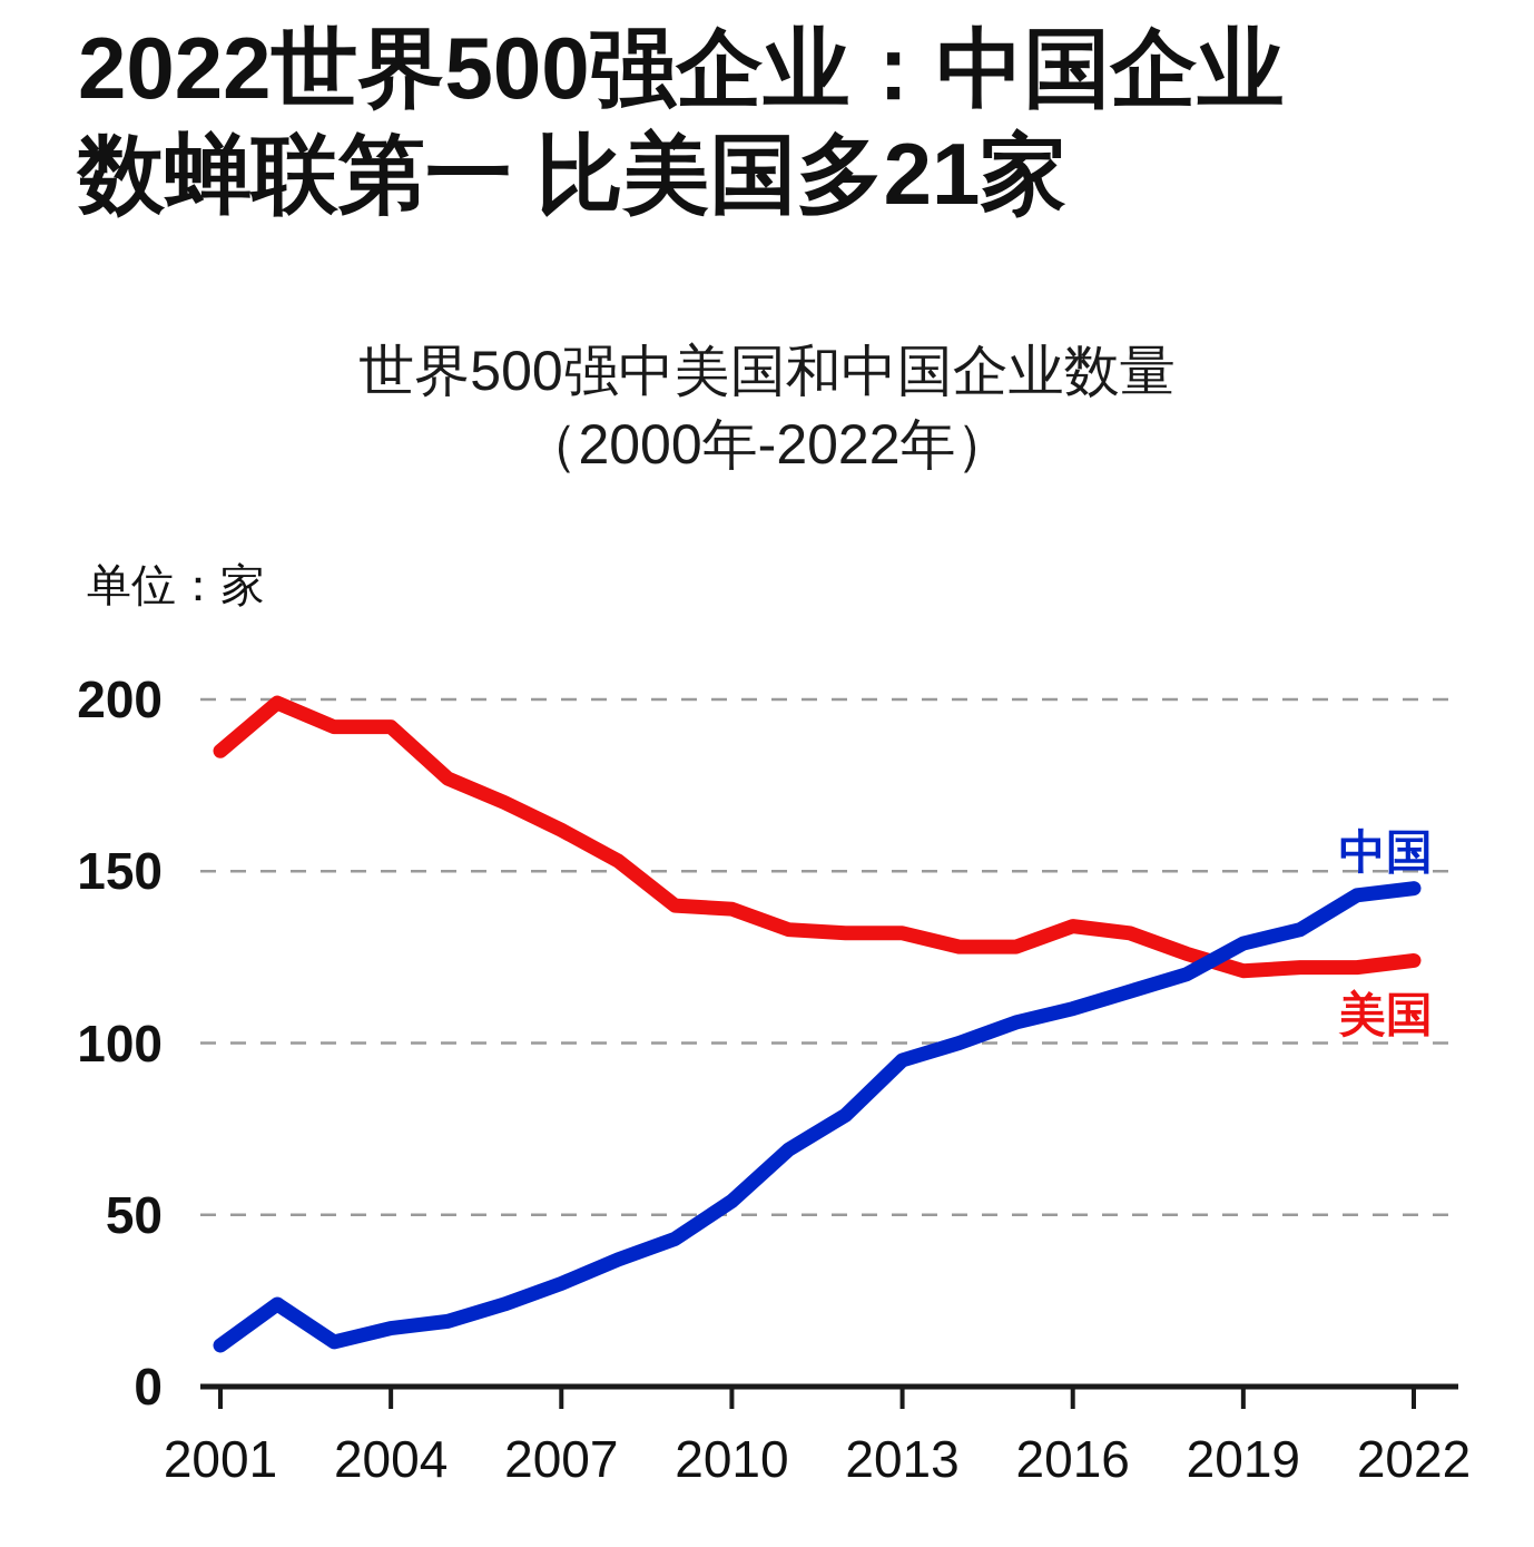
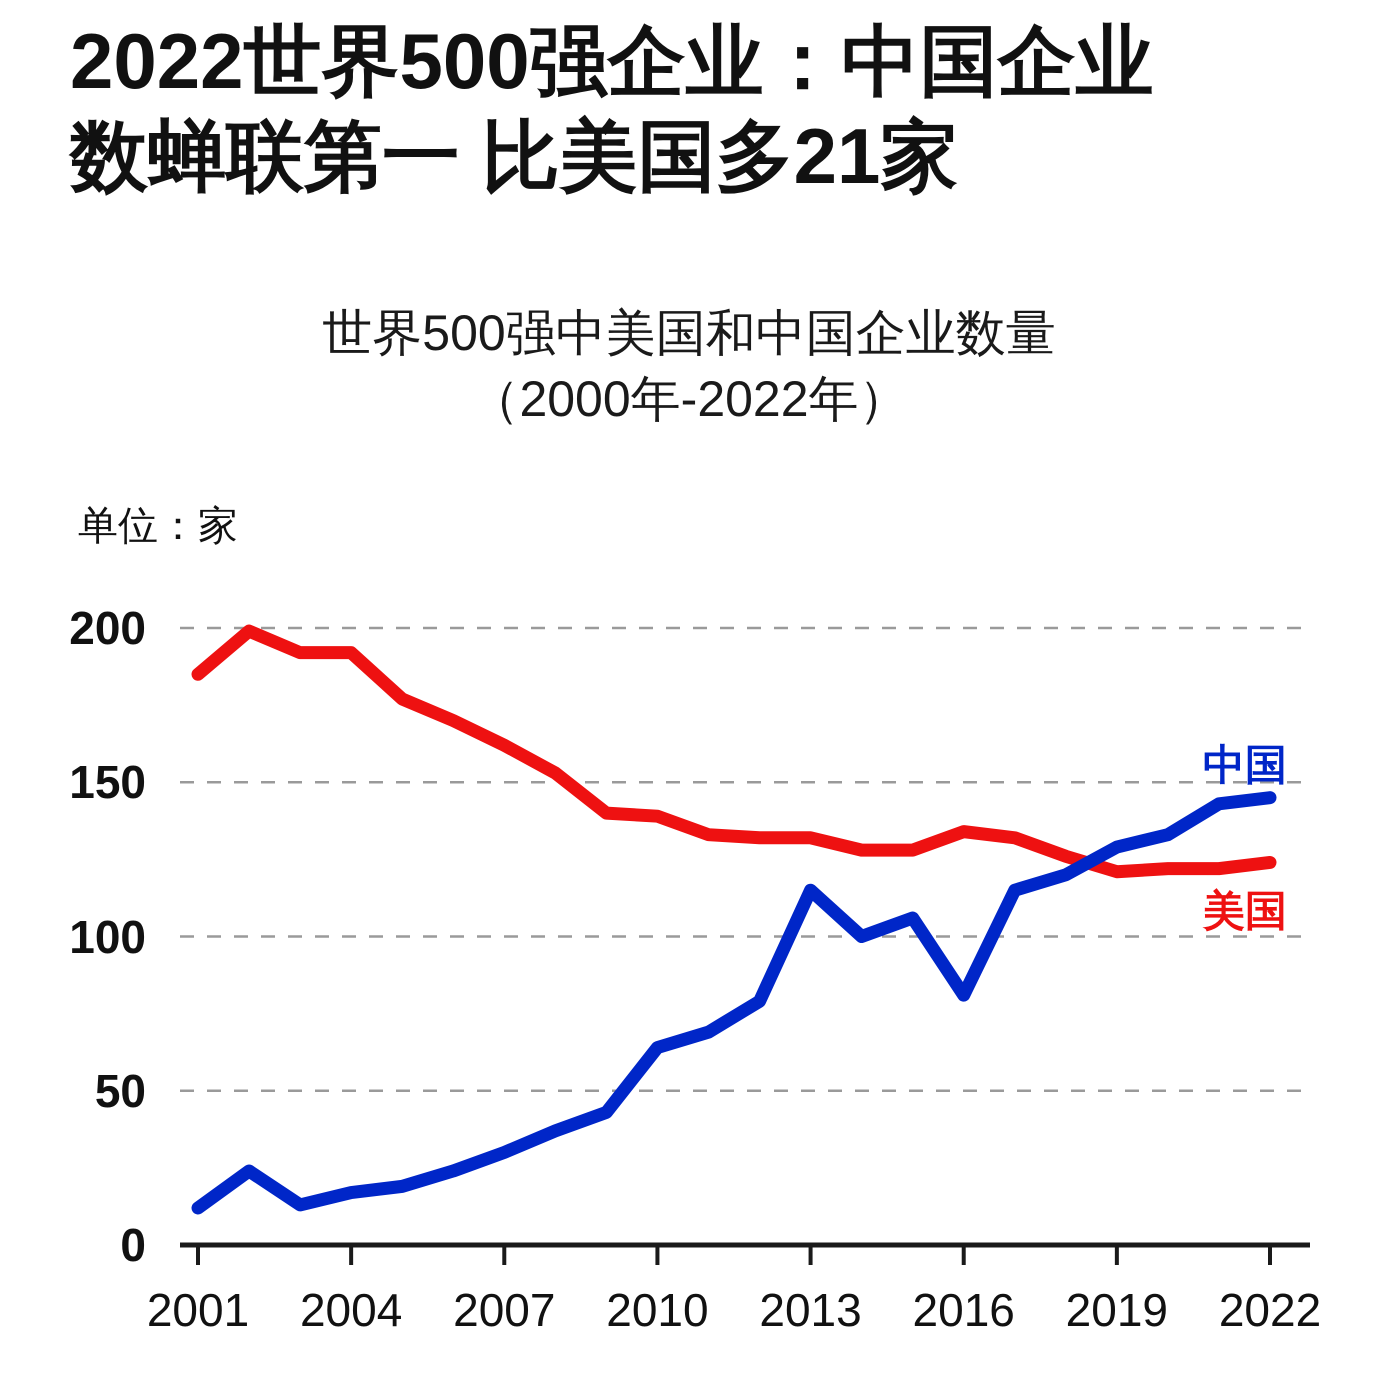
中国/2010: 54 -> 64
中国/2013: 95 -> 115
中国/2016: 110 -> 81
